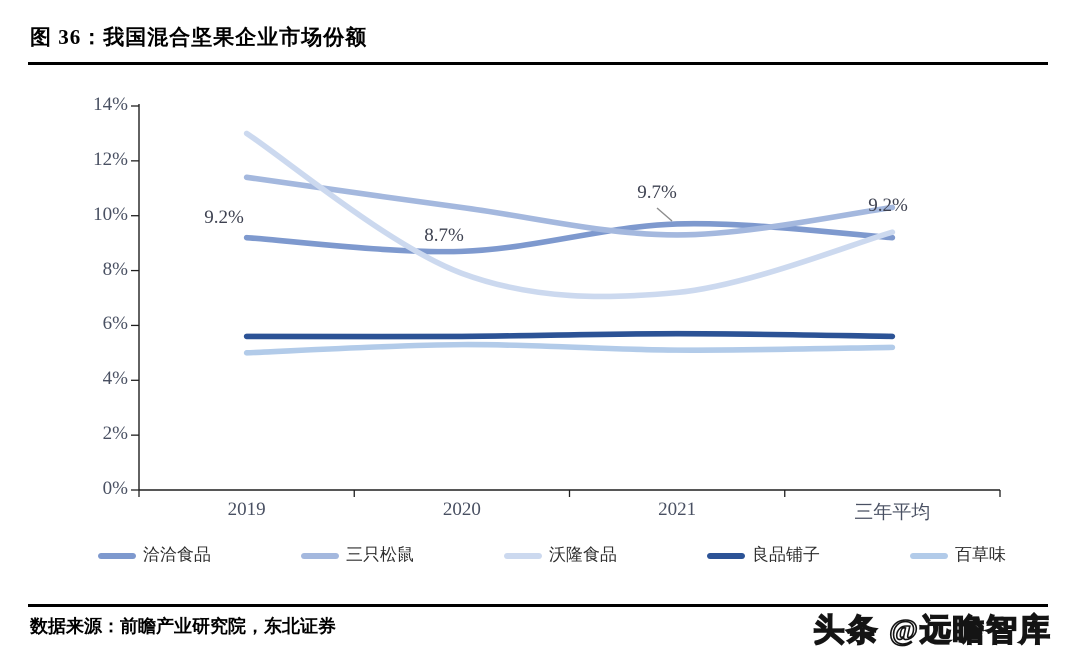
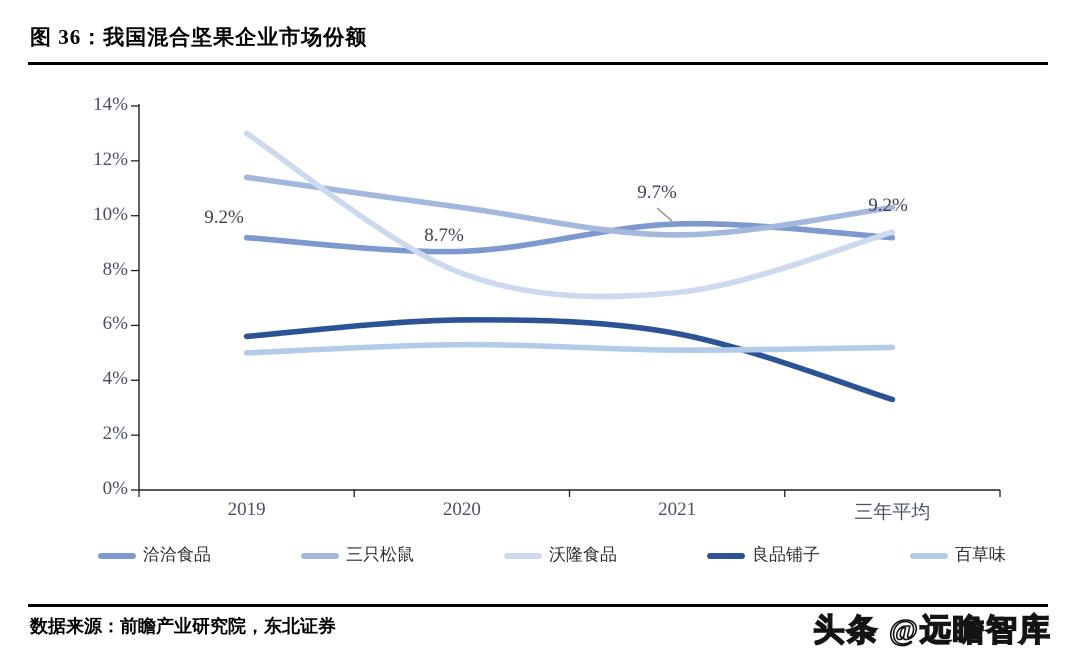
良品铺子/2020: 5.6% -> 6.2%
良品铺子/三年平均: 5.6% -> 3.3%
